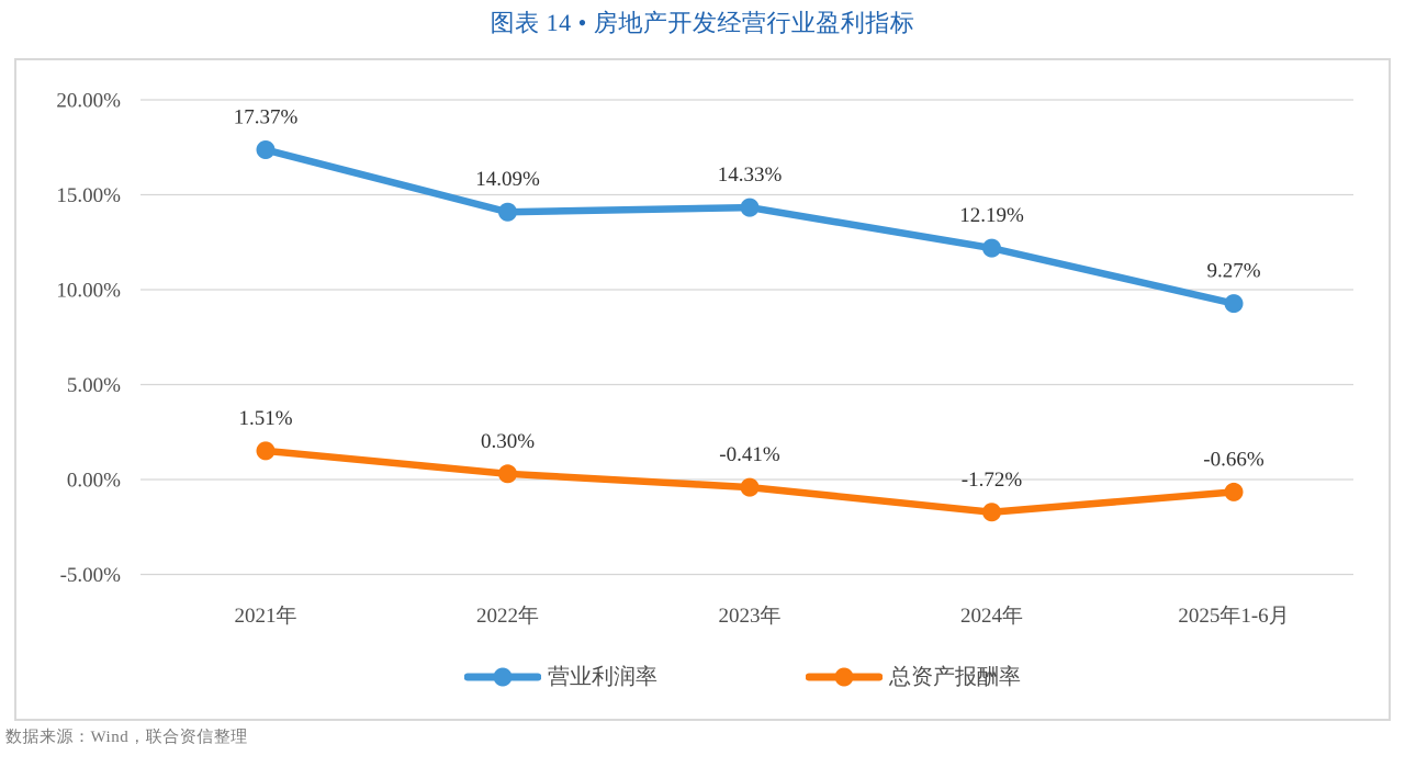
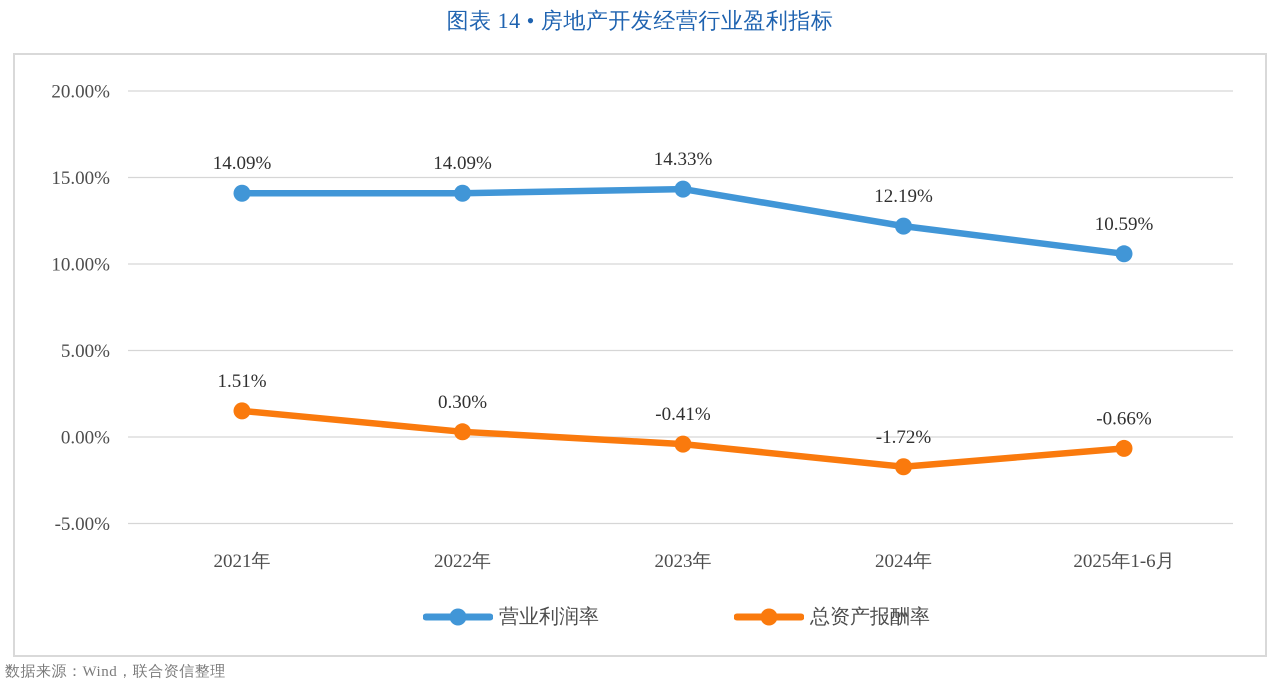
营业利润率/2021年: 17.37% -> 14.09%
营业利润率/2025年1-6月: 9.27% -> 10.59%
